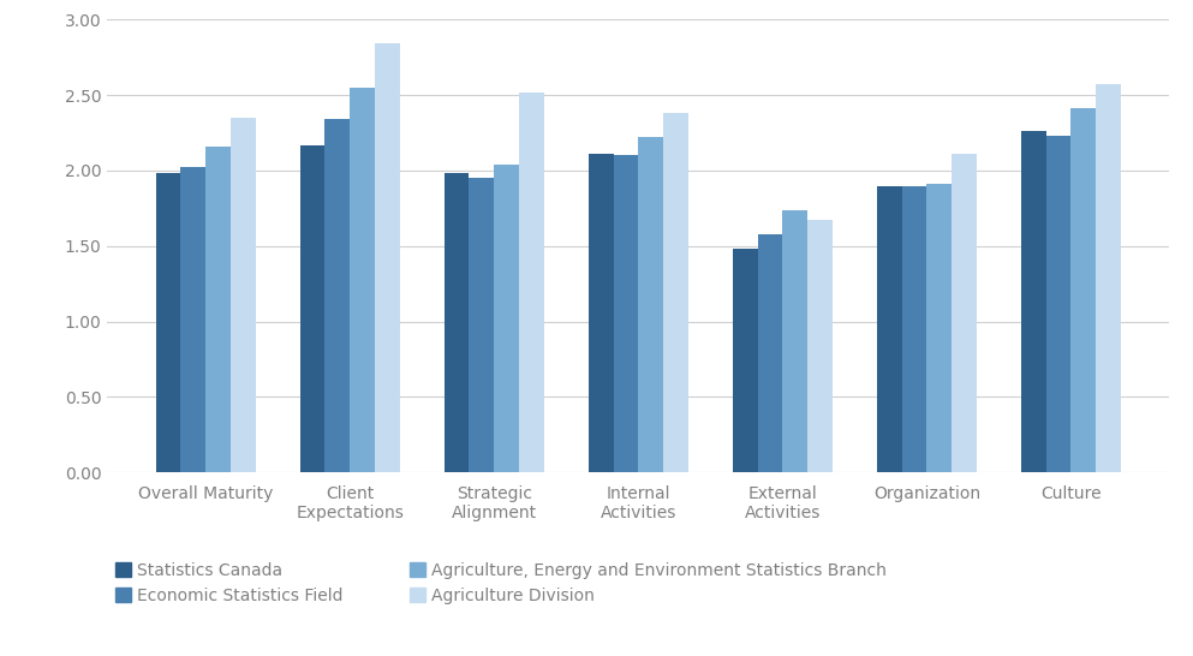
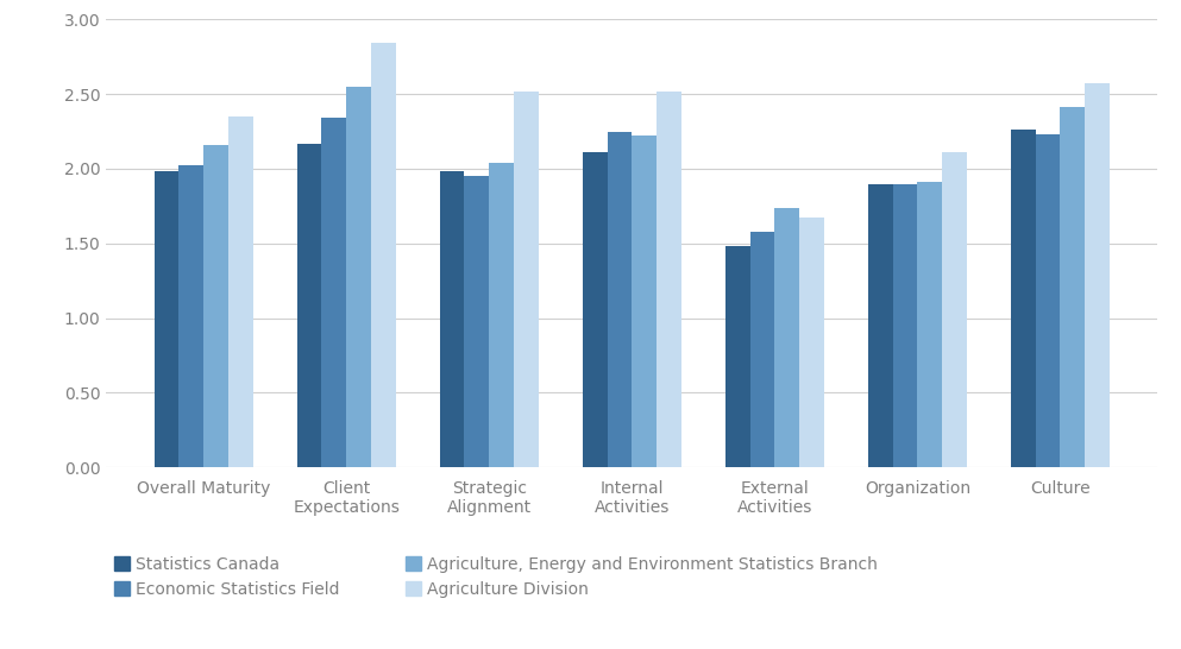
Economic Statistics Field/Internal Activities: 2.10 -> 2.25
Agriculture Division/Internal Activities: 2.38 -> 2.52
